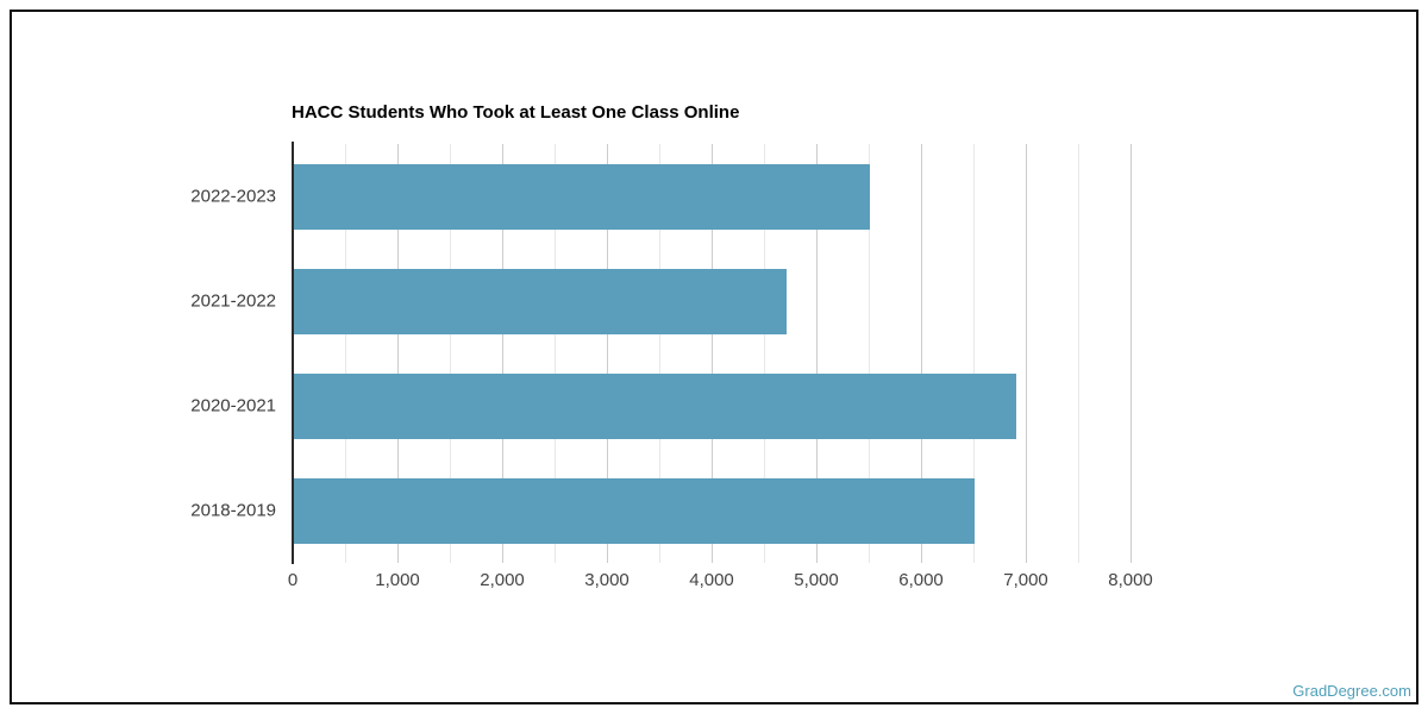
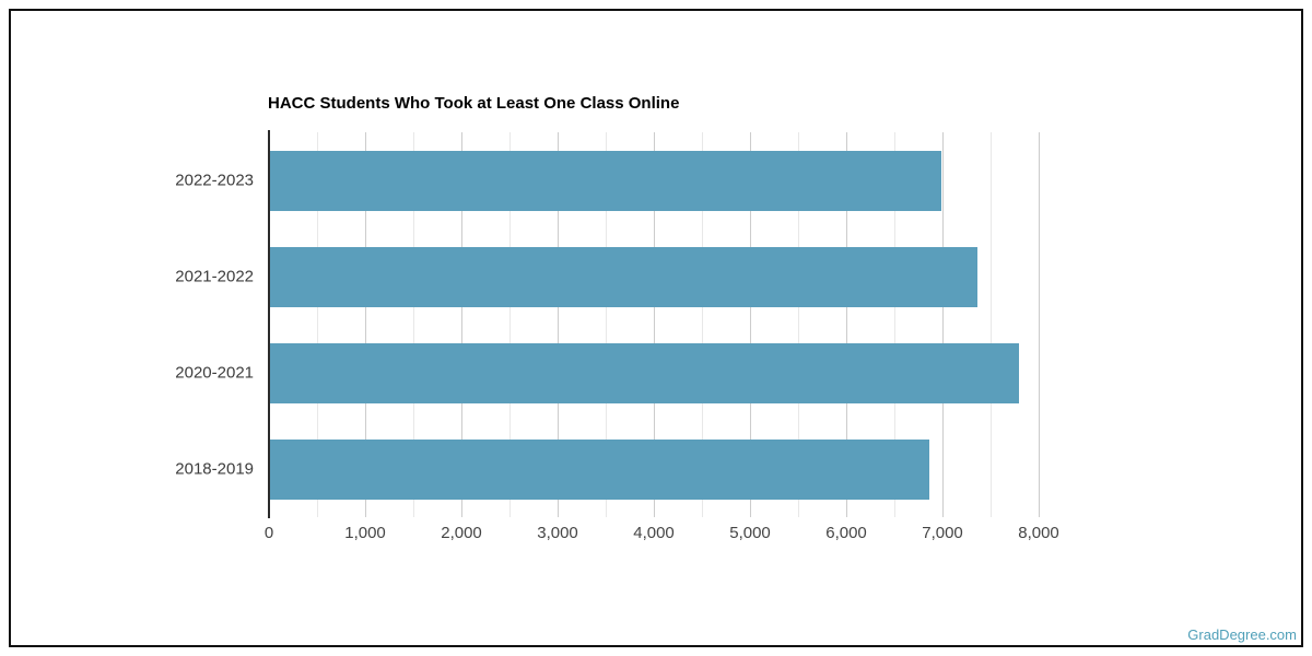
2022-2023: 5500 -> 7000
2021-2022: 4700 -> 7400
2020-2021: 6900 -> 7800
2018-2019: 6500 -> 6800
